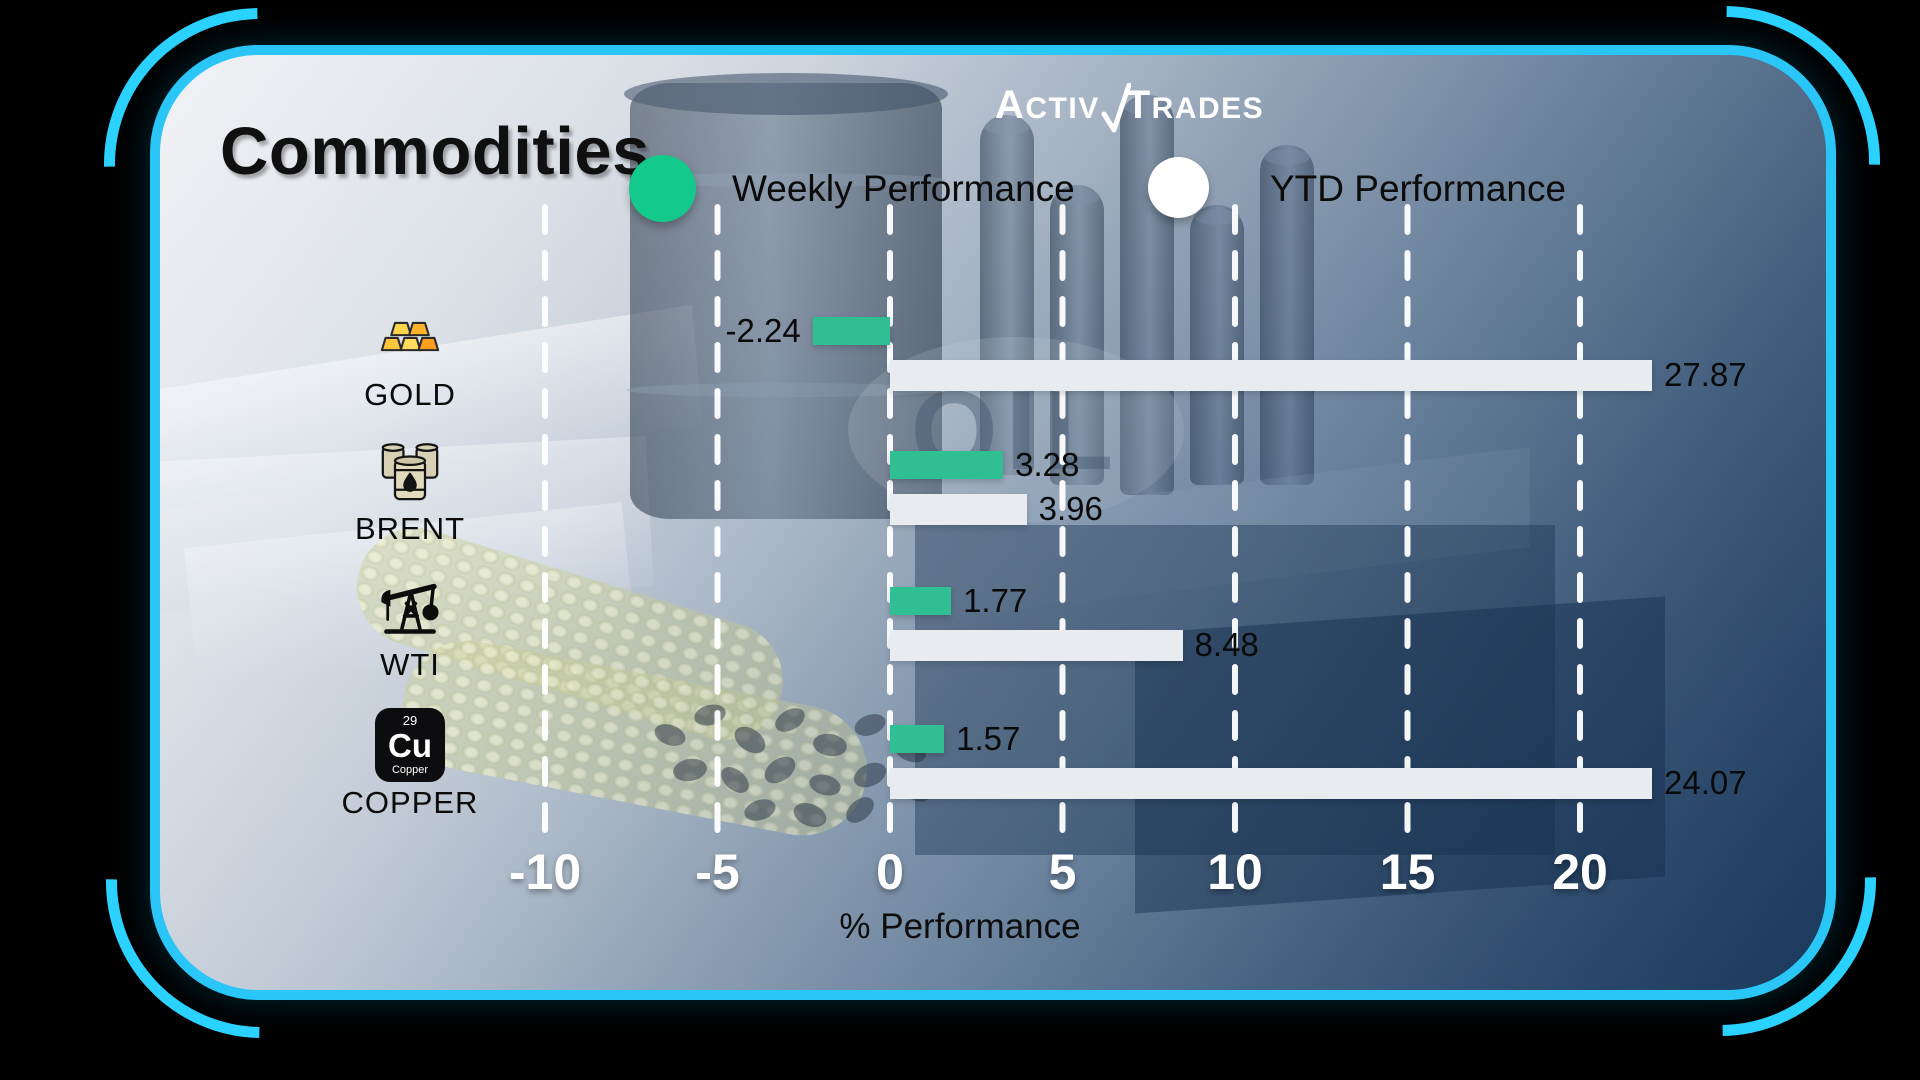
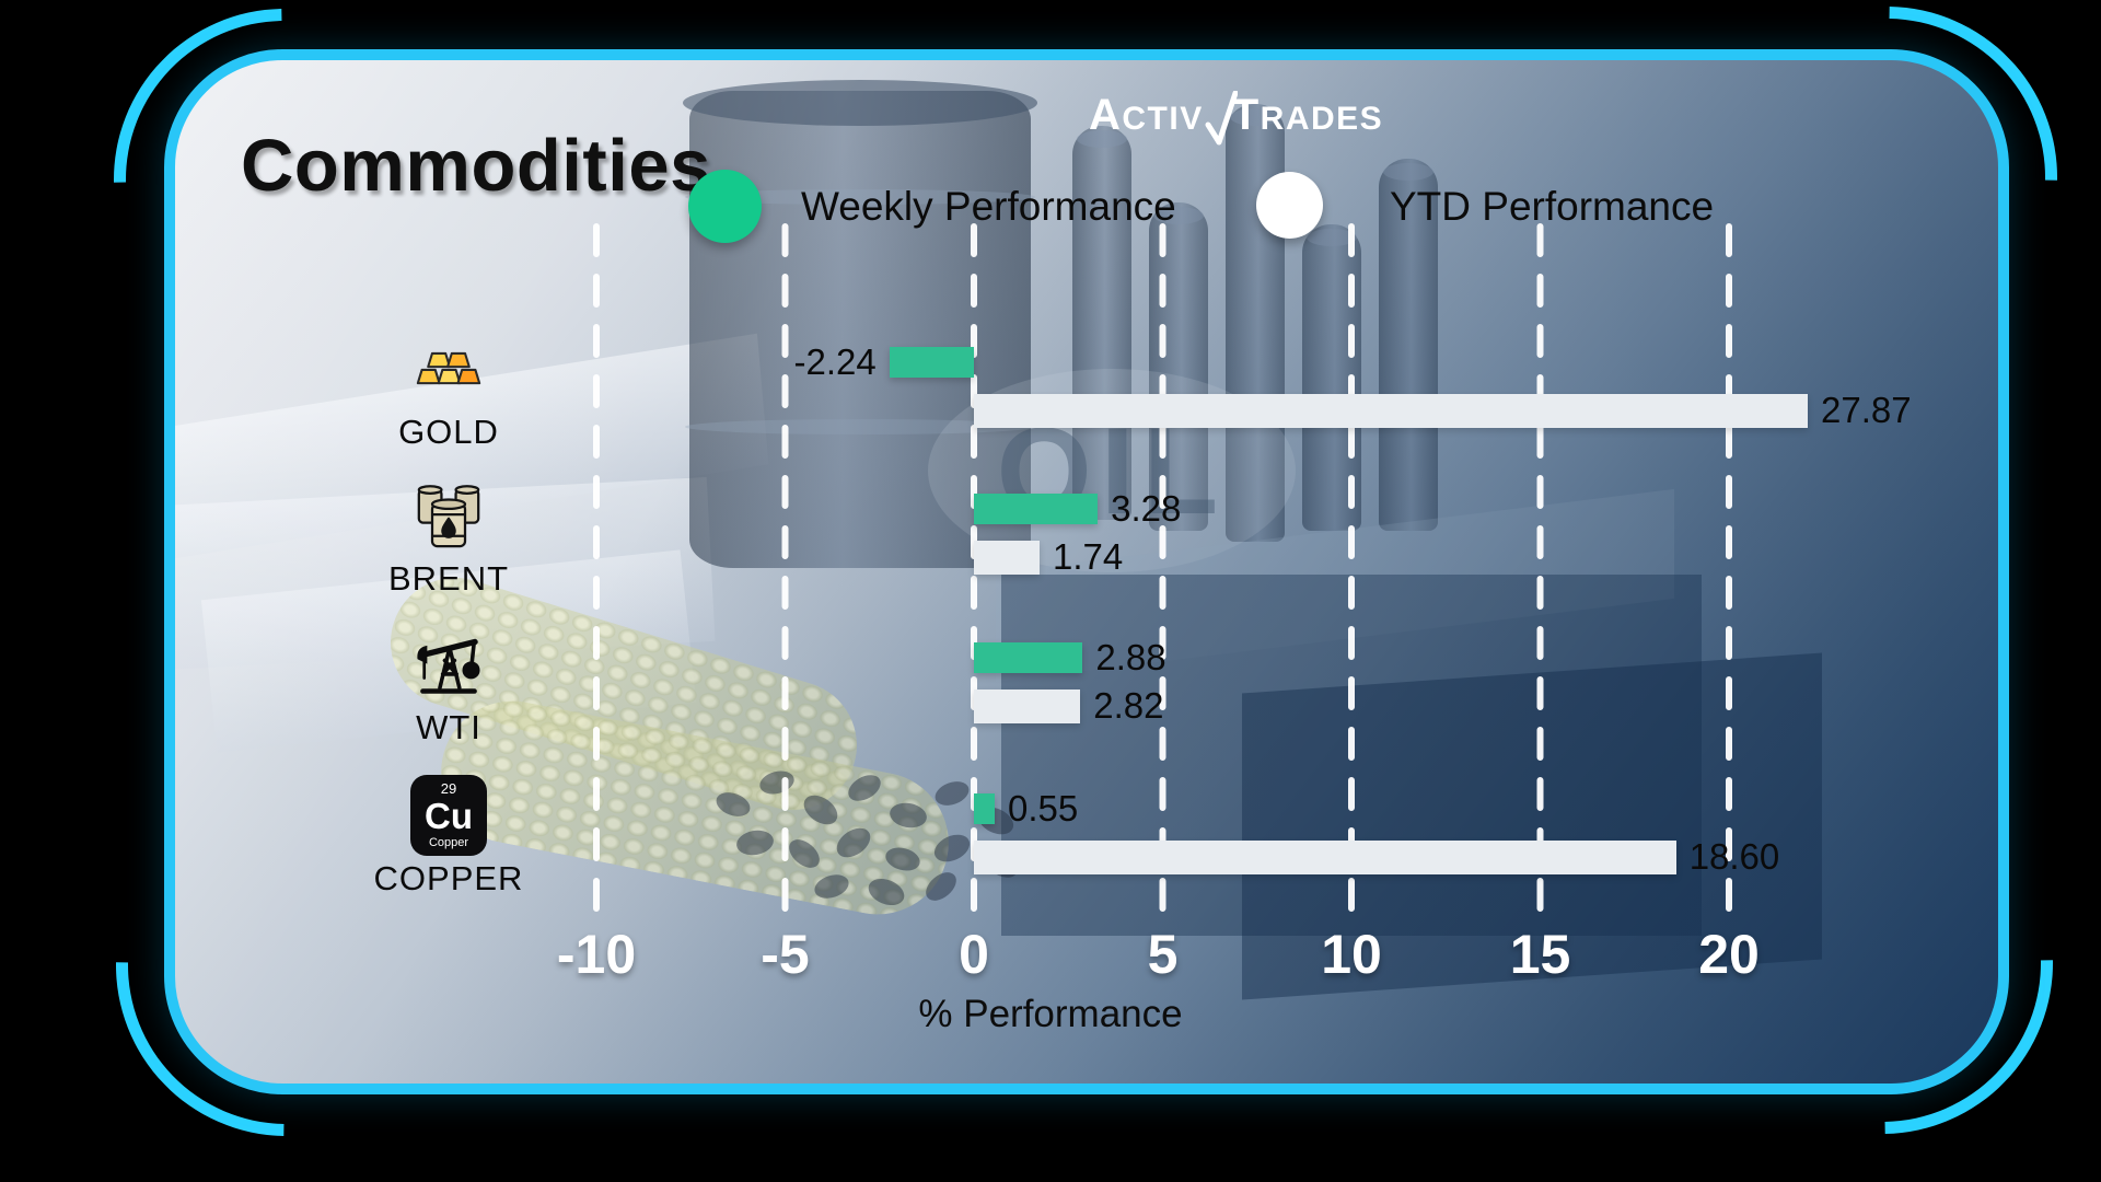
YTD Performance/BRENT: 3.96 -> 1.74
Weekly Performance/WTI: 1.77 -> 2.88
YTD Performance/WTI: 8.48 -> 2.82
Weekly Performance/COPPER: 1.57 -> 0.55
YTD Performance/COPPER: 24.07 -> 18.60
